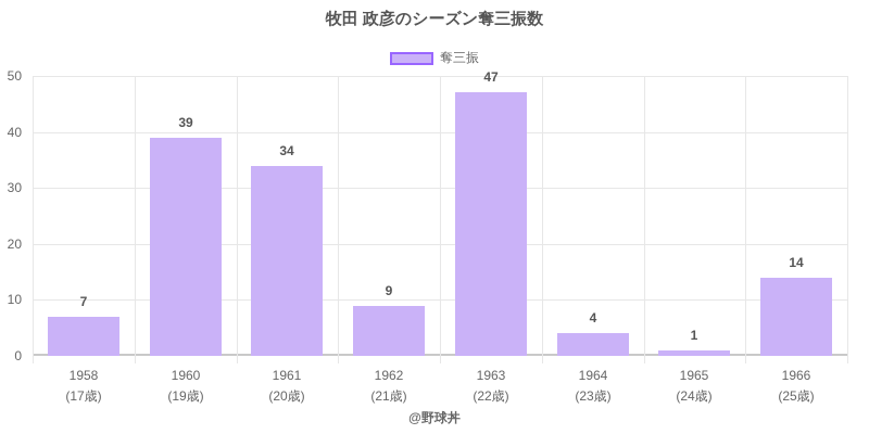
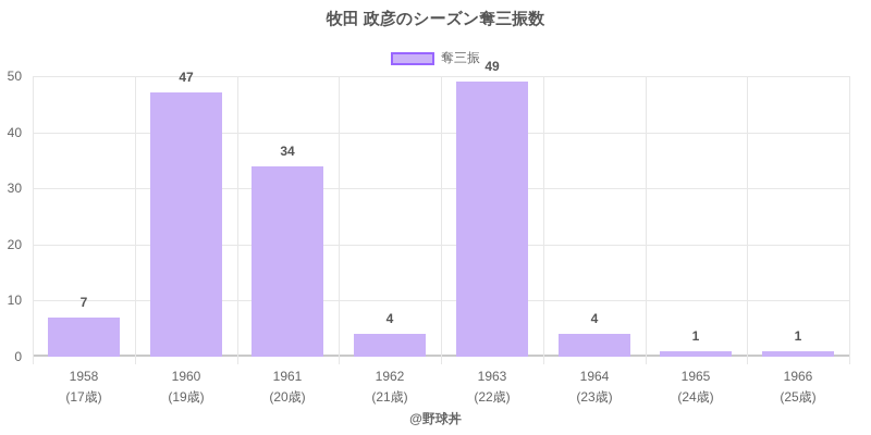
1960: 39 -> 47
1962: 9 -> 4
1963: 47 -> 49
1966: 14 -> 1
